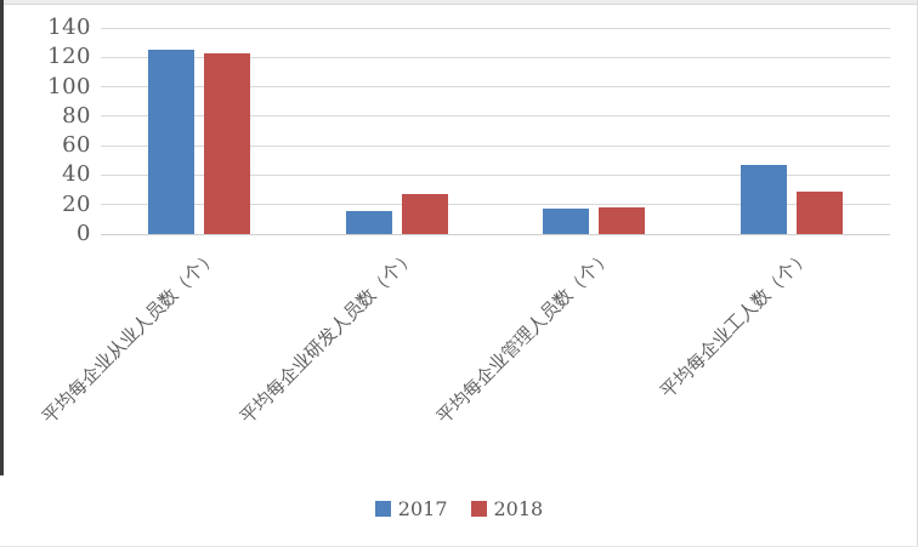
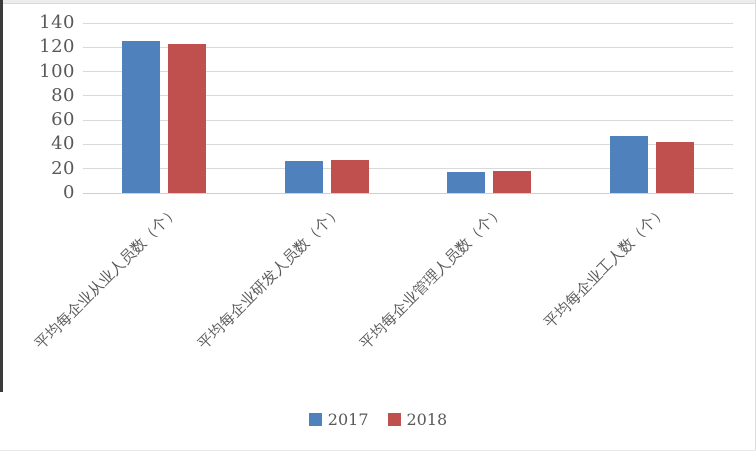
2017/平均每企业研发人员数（个）: 16 -> 26
2018/平均每企业工人数（个）: 29 -> 42
